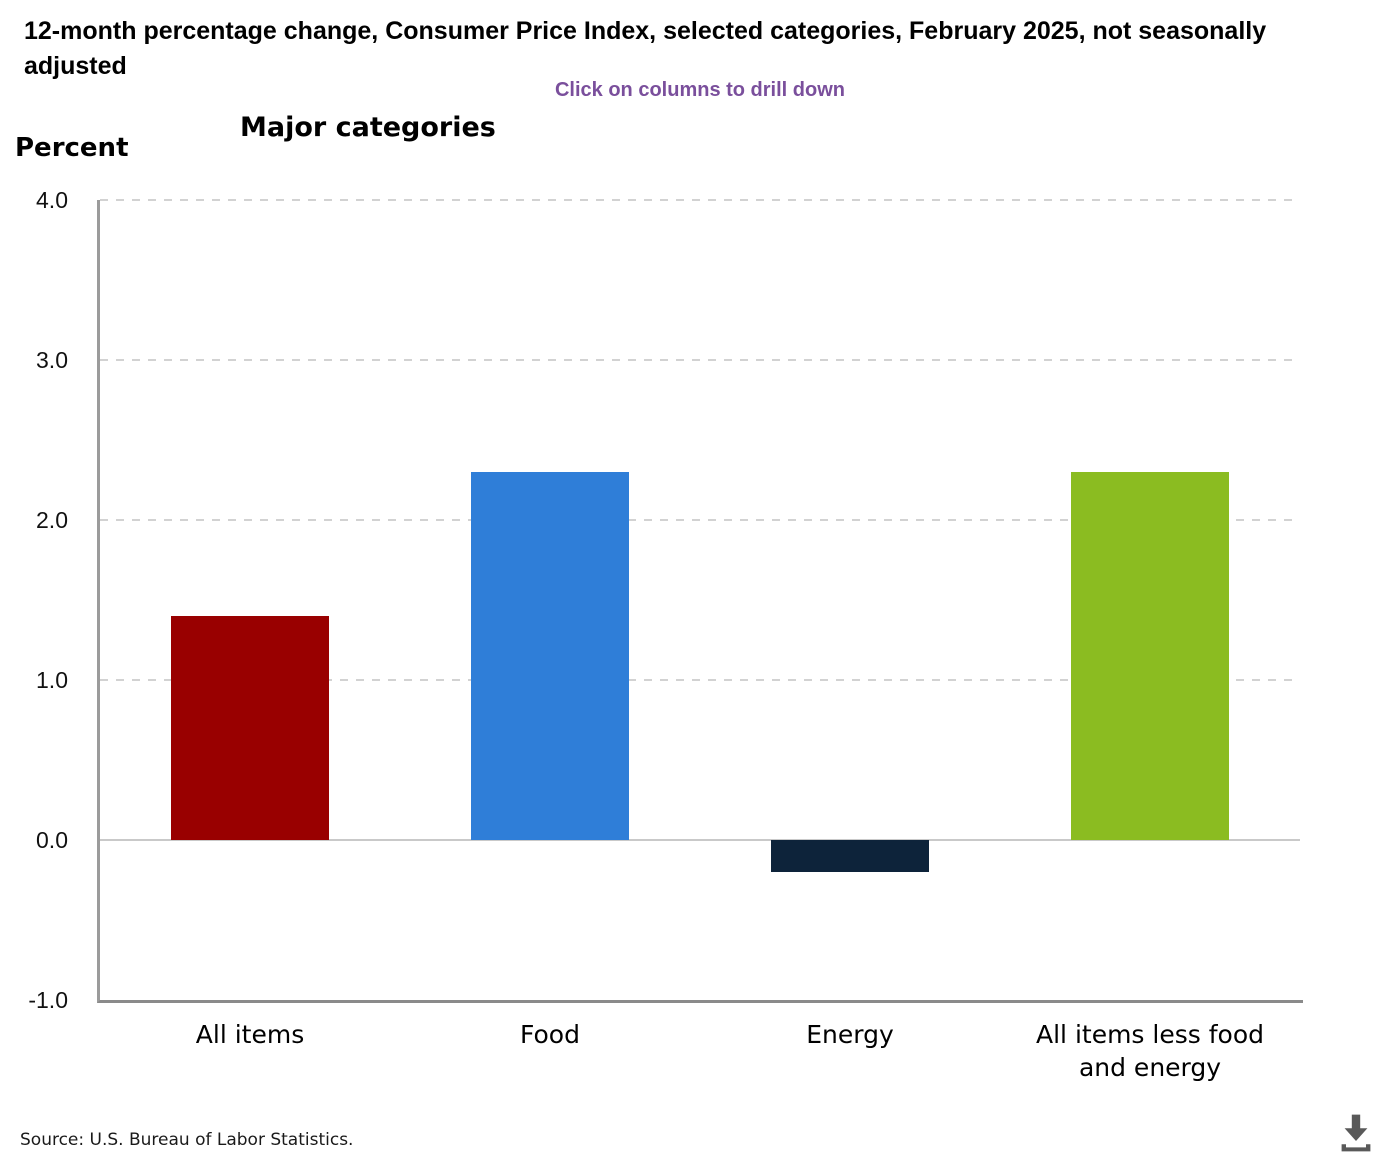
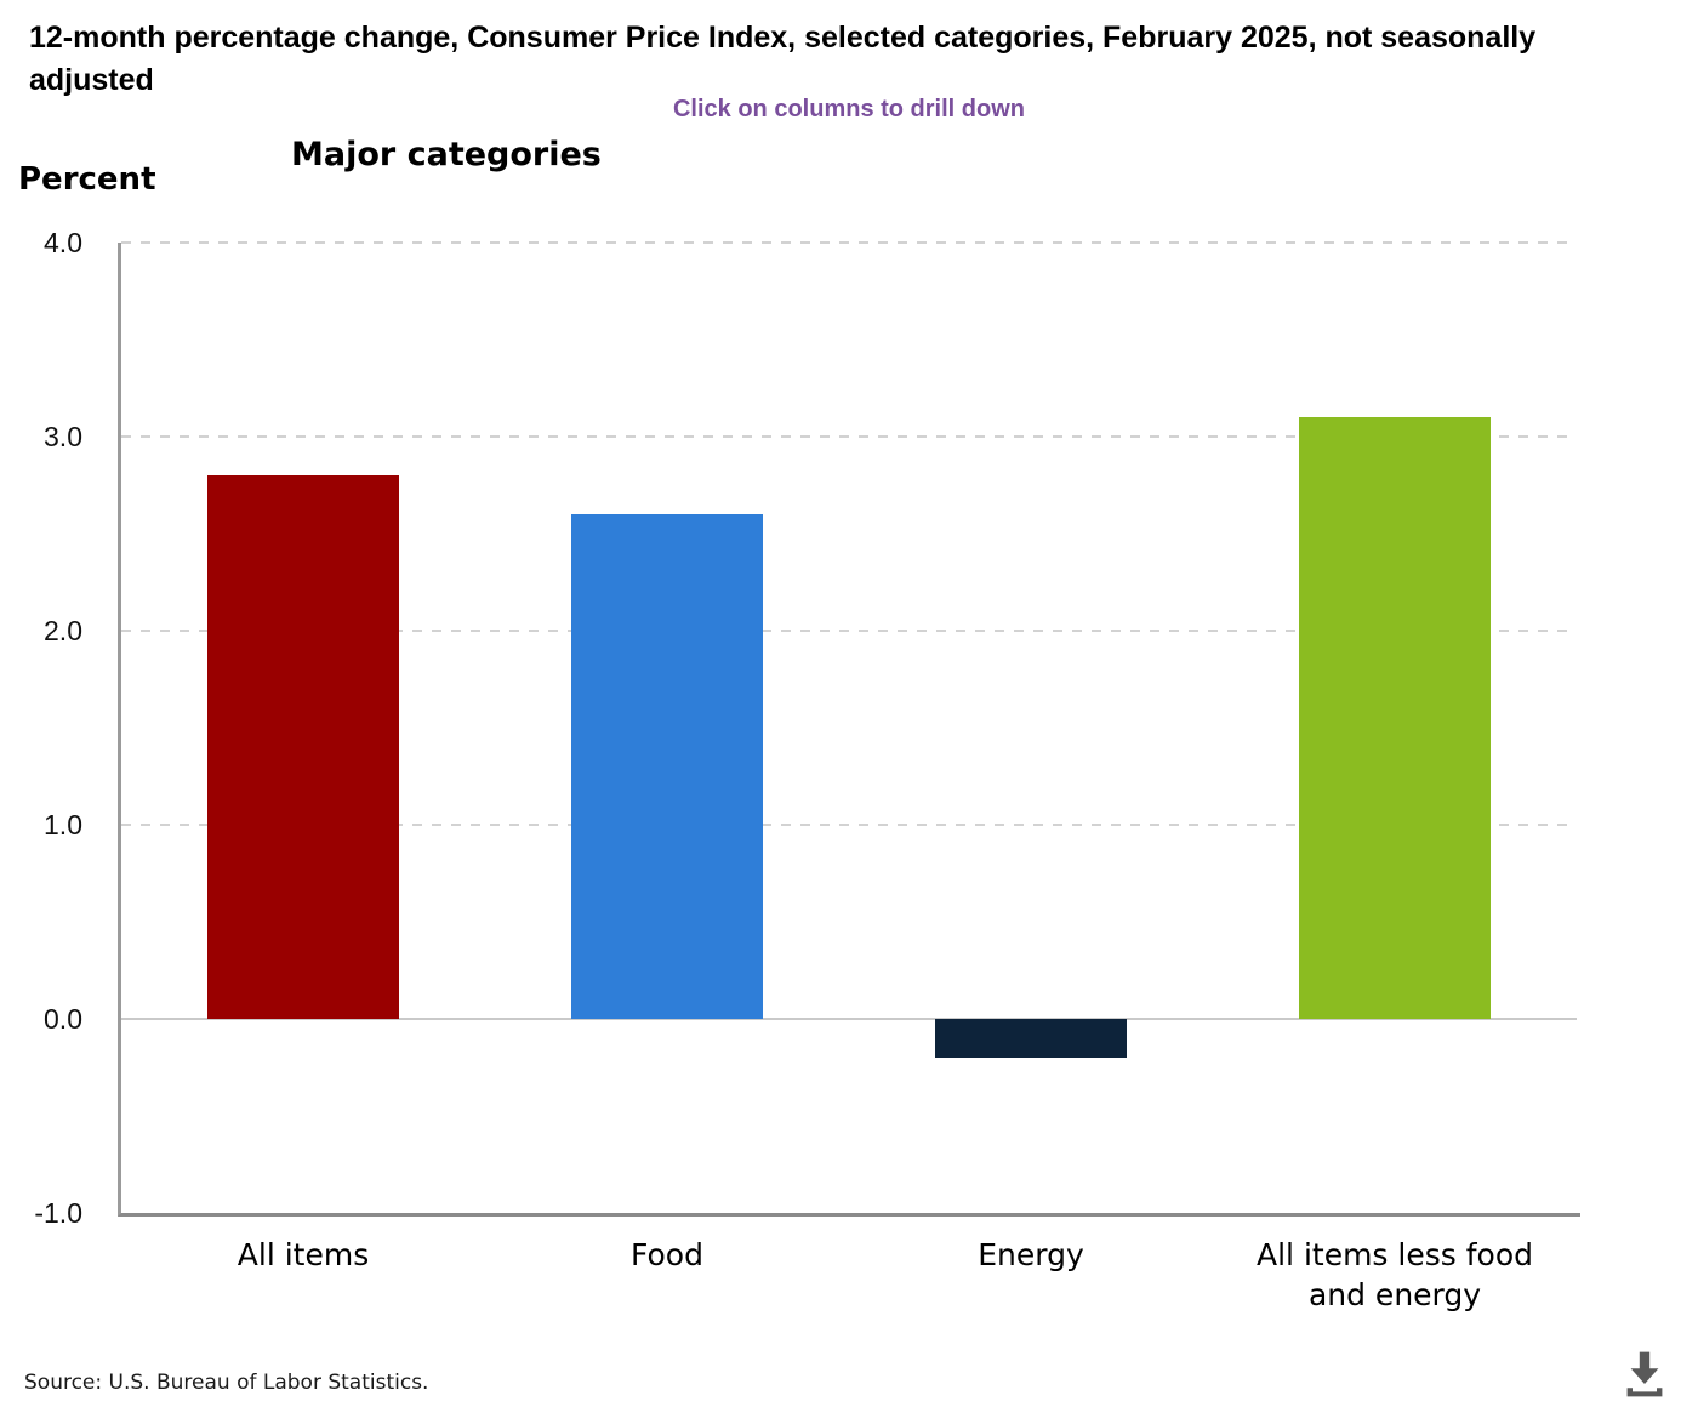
All items: 1.4 -> 2.8
Food: 2.3 -> 2.6
All items less food and energy: 2.3 -> 3.1
